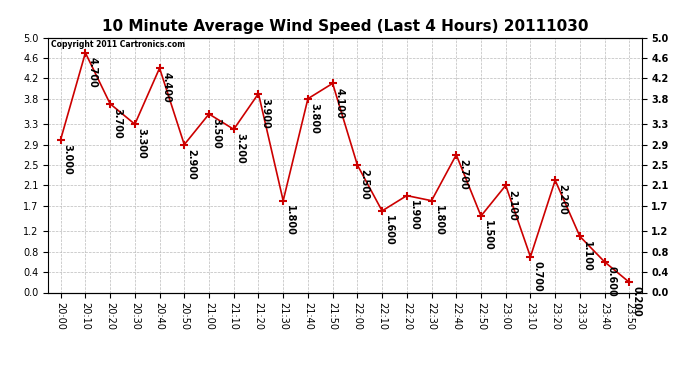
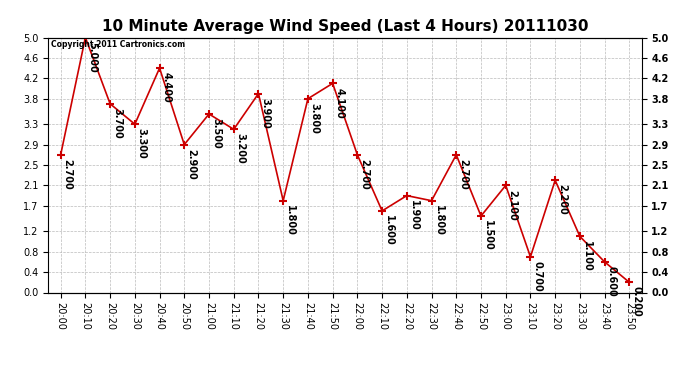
20:00: 3.000 -> 2.700
20:10: 4.7 -> 5.0
22:00: 2.500 -> 2.700
